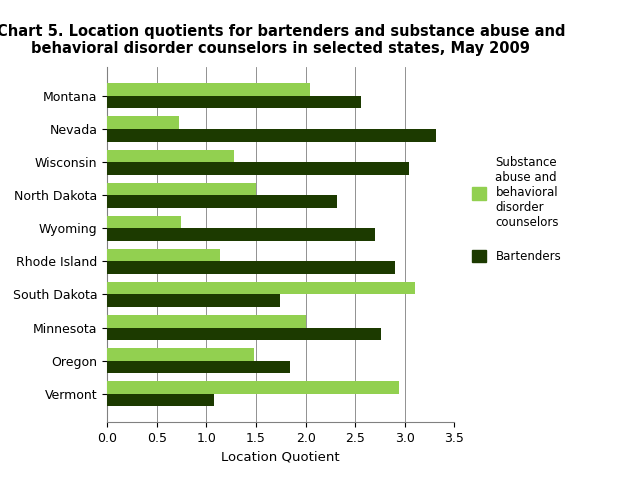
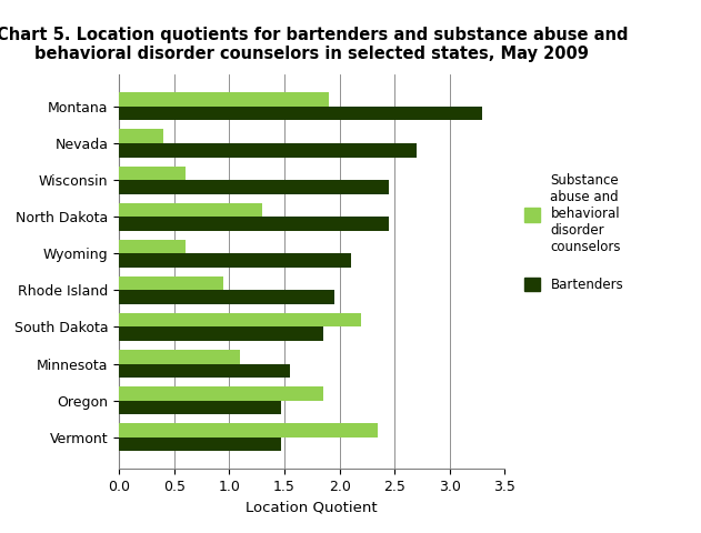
Substance abuse and behavioral disorder counselors/Montana: 2.04 -> 1.90
Bartenders/Montana: 2.56 -> 3.30
Substance abuse and behavioral disorder counselors/Nevada: 0.72 -> 0.40
Bartenders/Nevada: 3.32 -> 2.70
Substance abuse and behavioral disorder counselors/Wisconsin: 1.28 -> 0.60
Bartenders/Wisconsin: 3.04 -> 2.45
Substance abuse and behavioral disorder counselors/North Dakota: 1.50 -> 1.30
Bartenders/North Dakota: 2.32 -> 2.45
Substance abuse and behavioral disorder counselors/Wyoming: 0.74 -> 0.60
Bartenders/Wyoming: 2.70 -> 2.10
Substance abuse and behavioral disorder counselors/Rhode Island: 1.14 -> 0.95
Bartenders/Rhode Island: 2.90 -> 1.95
Substance abuse and behavioral disorder counselors/South Dakota: 3.10 -> 2.20
Bartenders/South Dakota: 1.74 -> 1.85
Substance abuse and behavioral disorder counselors/Minnesota: 2.00 -> 1.10
Bartenders/Minnesota: 2.76 -> 1.55
Substance abuse and behavioral disorder counselors/Oregon: 1.48 -> 1.85
Bartenders/Oregon: 1.84 -> 1.47
Substance abuse and behavioral disorder counselors/Vermont: 2.94 -> 2.35
Bartenders/Vermont: 1.08 -> 1.47
